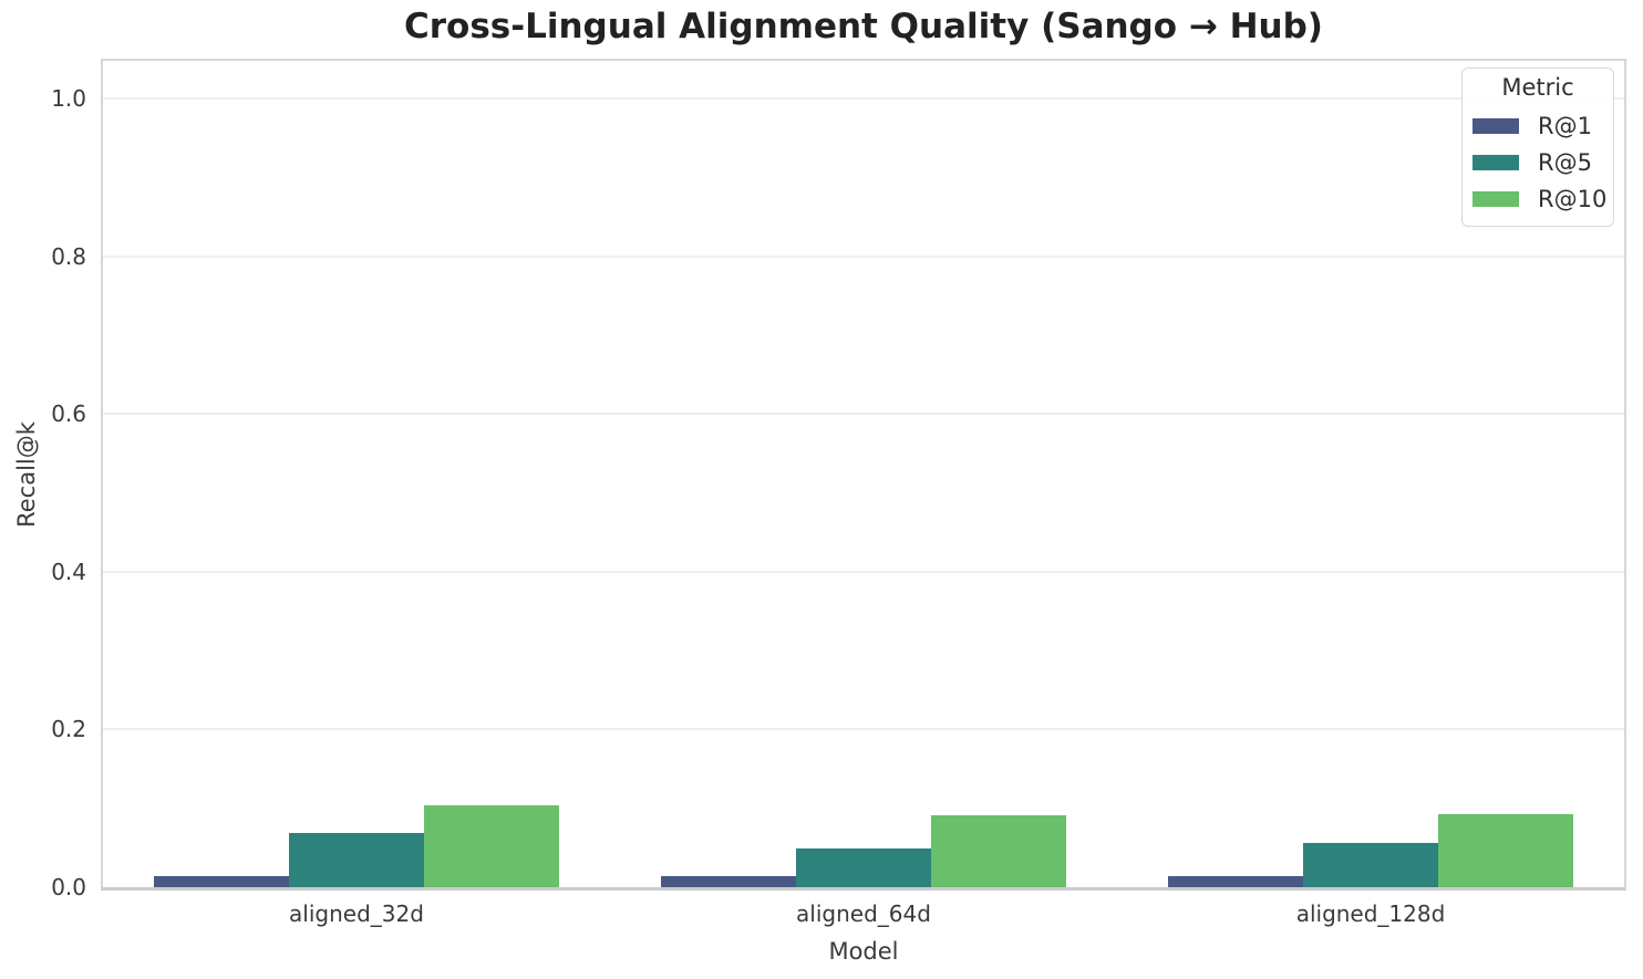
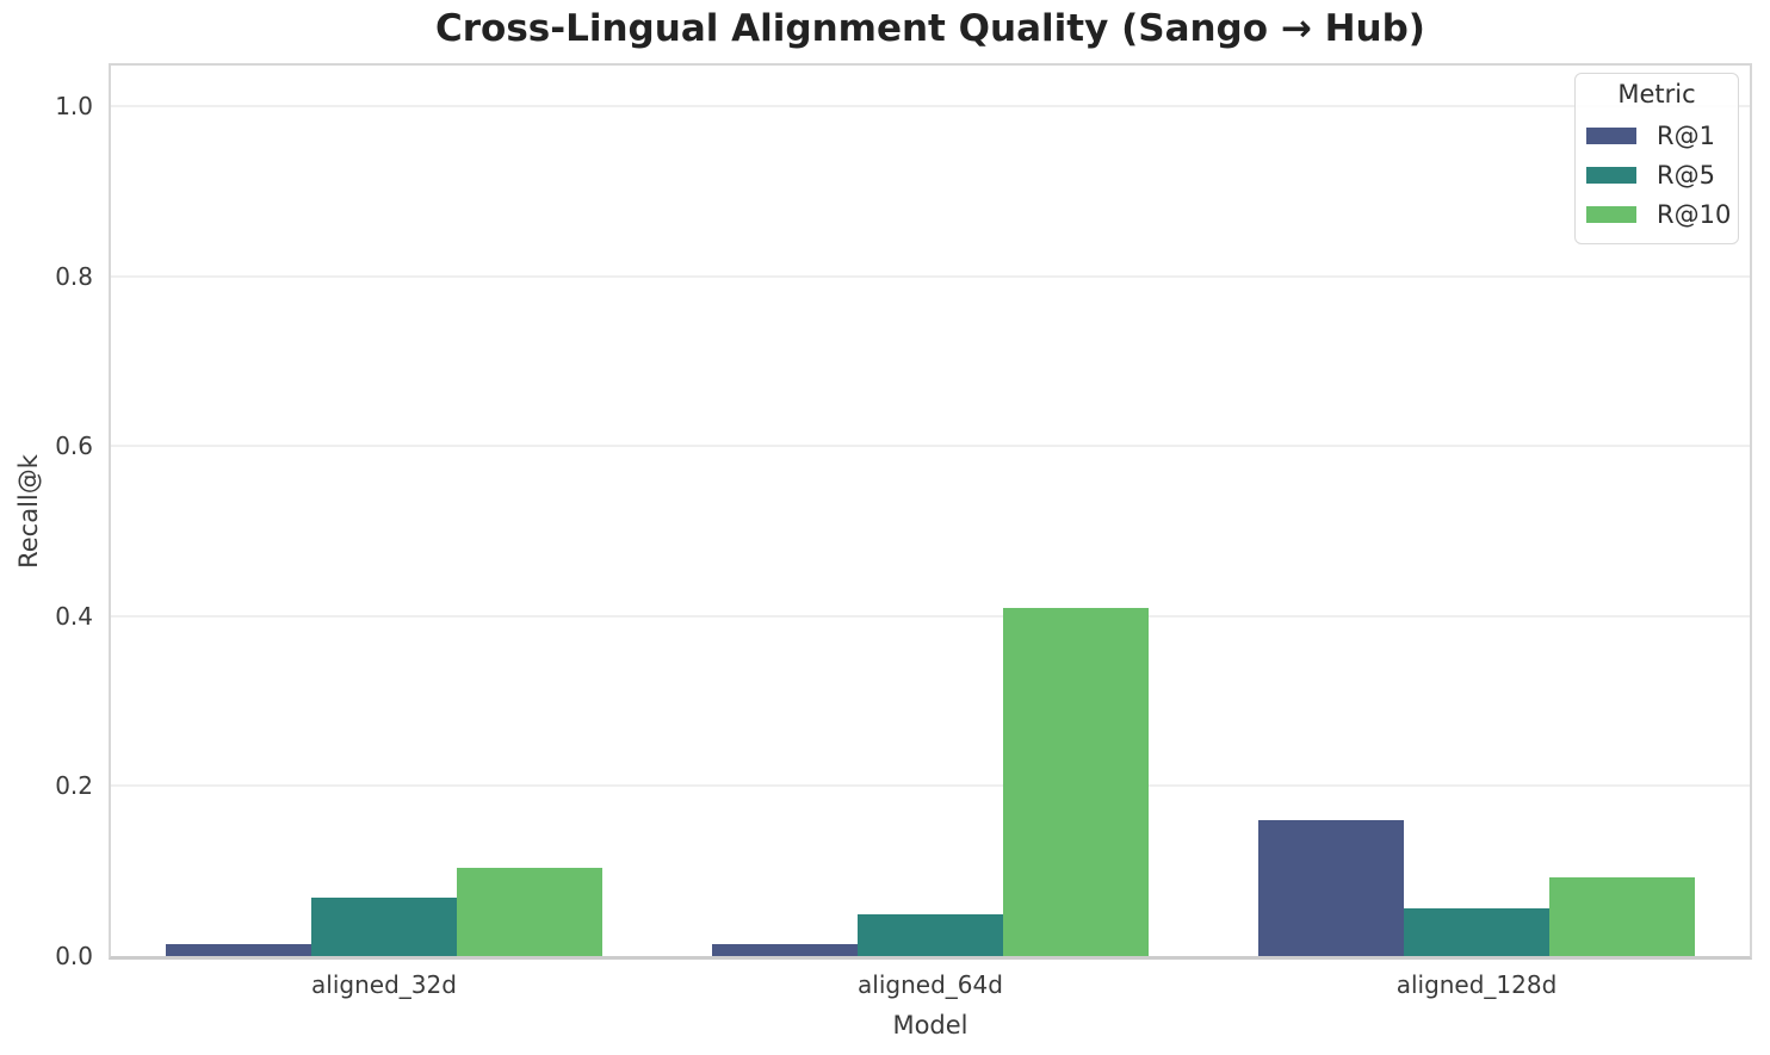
R@10/aligned_64d: 0.09 -> 0.41
R@1/aligned_128d: 0.01 -> 0.16
